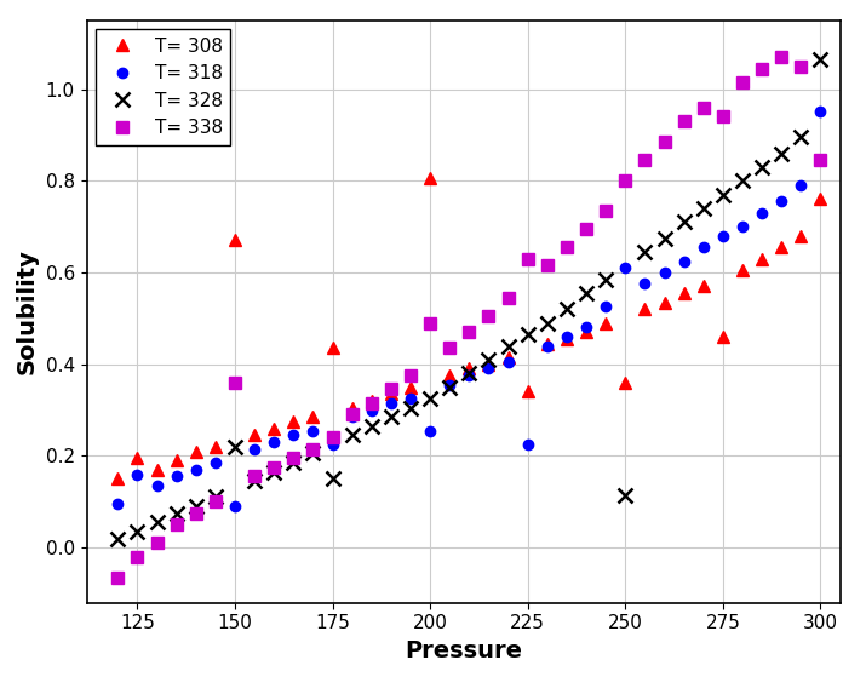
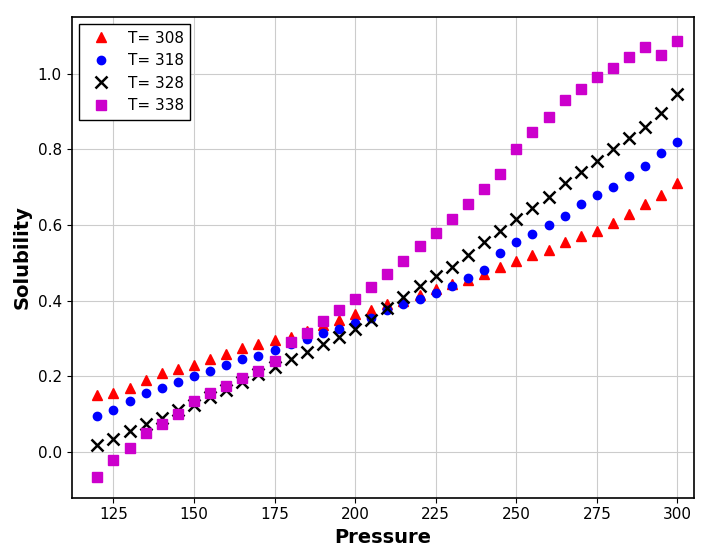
T= 308/125: 0.195 -> 0.155
T= 318/125: 0.160 -> 0.110
T= 308/150: 0.670 -> 0.230
T= 318/150: 0.090 -> 0.200
T= 328/150: 0.220 -> 0.125
T= 338/150: 0.360 -> 0.135
T= 308/175: 0.435 -> 0.295
T= 318/175: 0.225 -> 0.270
T= 328/175: 0.150 -> 0.225
T= 308/200: 0.805 -> 0.365
T= 318/200: 0.255 -> 0.340
T= 338/200: 0.490 -> 0.405
T= 308/225: 0.340 -> 0.430
T= 318/225: 0.225 -> 0.420
T= 338/225: 0.630 -> 0.580
T= 308/250: 0.360 -> 0.505
T= 318/250: 0.610 -> 0.555
T= 328/250: 0.115 -> 0.615
T= 308/275: 0.460 -> 0.585
T= 338/275: 0.940 -> 0.990
T= 308/300: 0.760 -> 0.710
T= 318/300: 0.950 -> 0.820
T= 328/300: 1.065 -> 0.945
T= 338/300: 0.845 -> 1.085
